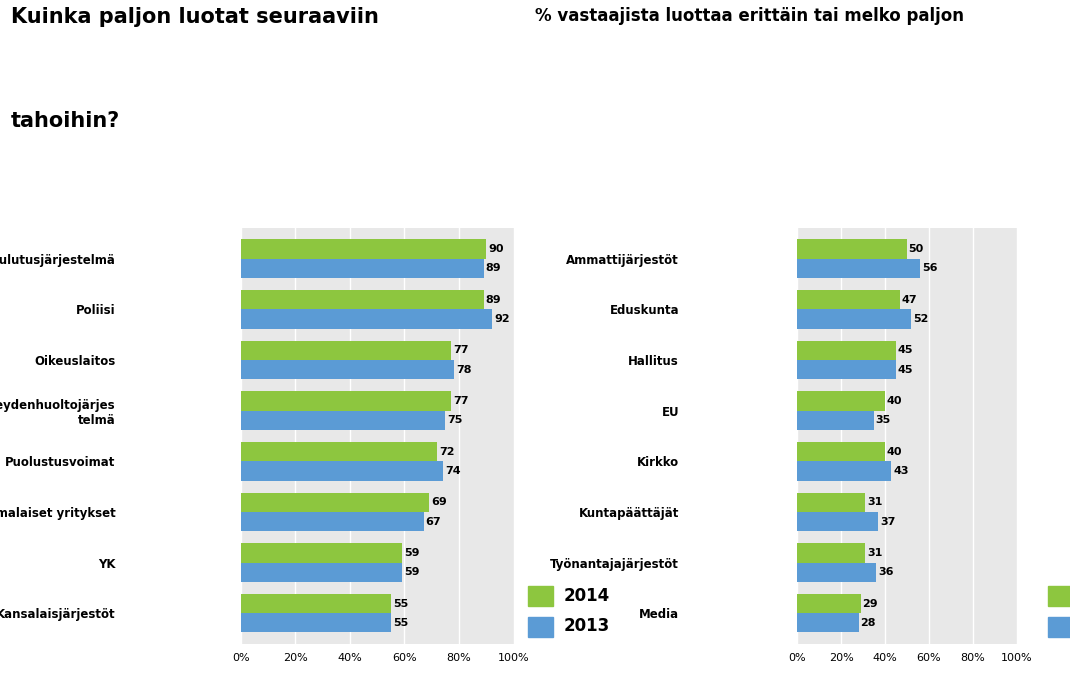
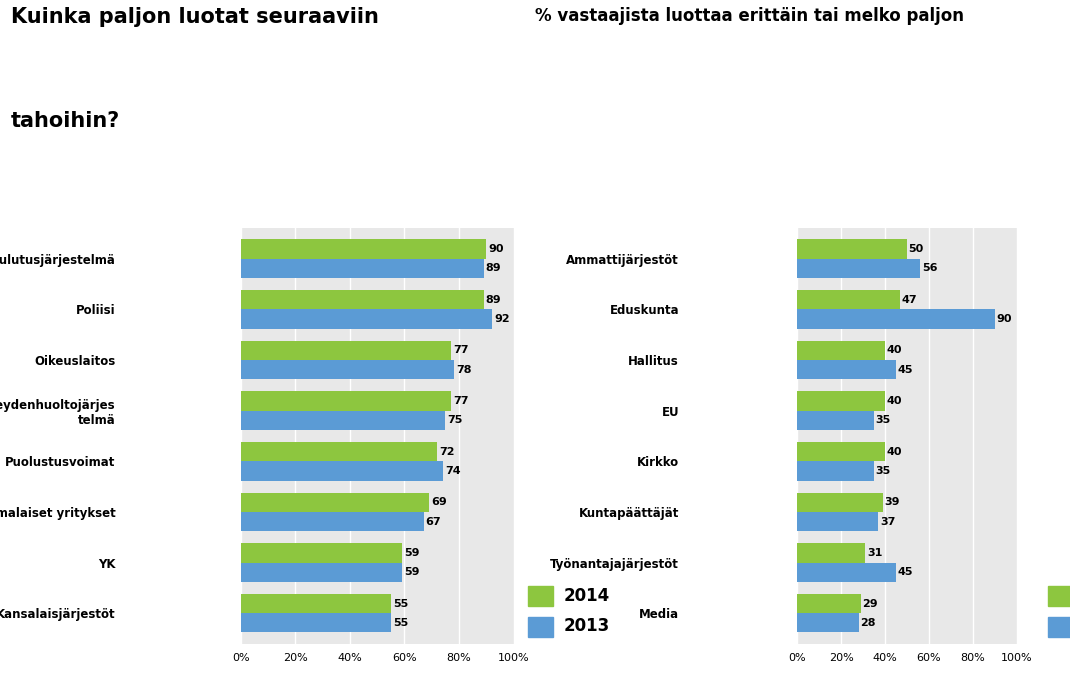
2013/Eduskunta: 52 -> 90
2014/Hallitus: 45 -> 40
2013/Kirkko: 43 -> 35
2014/Kuntapäättäjät: 31 -> 39
2013/Työnantajajärjestöt: 36 -> 45
